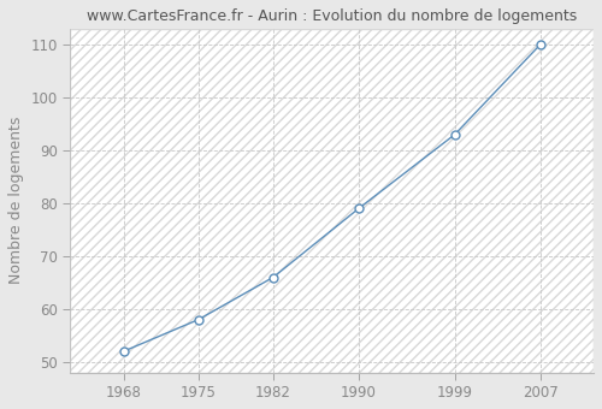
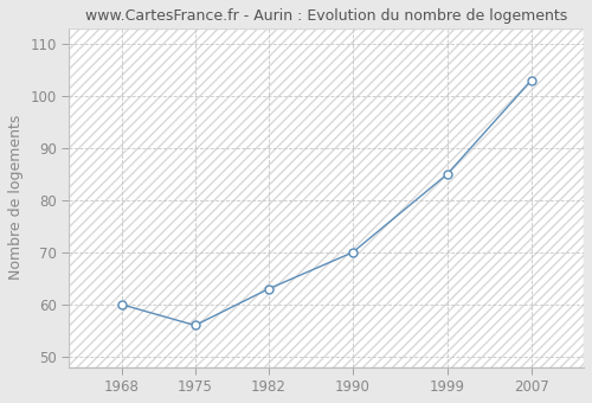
1968: 52 -> 60
1975: 58 -> 56
1982: 66 -> 63
1990: 79 -> 70
1999: 93 -> 85
2007: 110 -> 103
